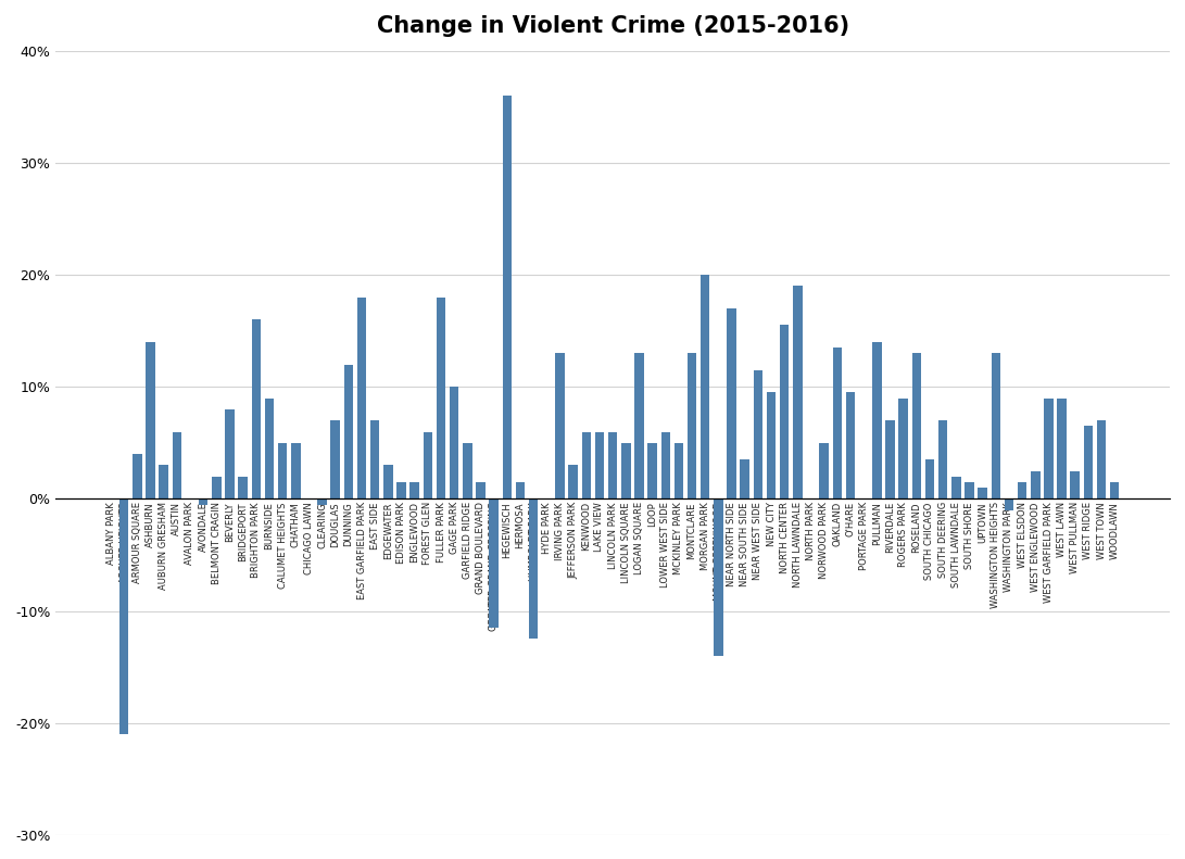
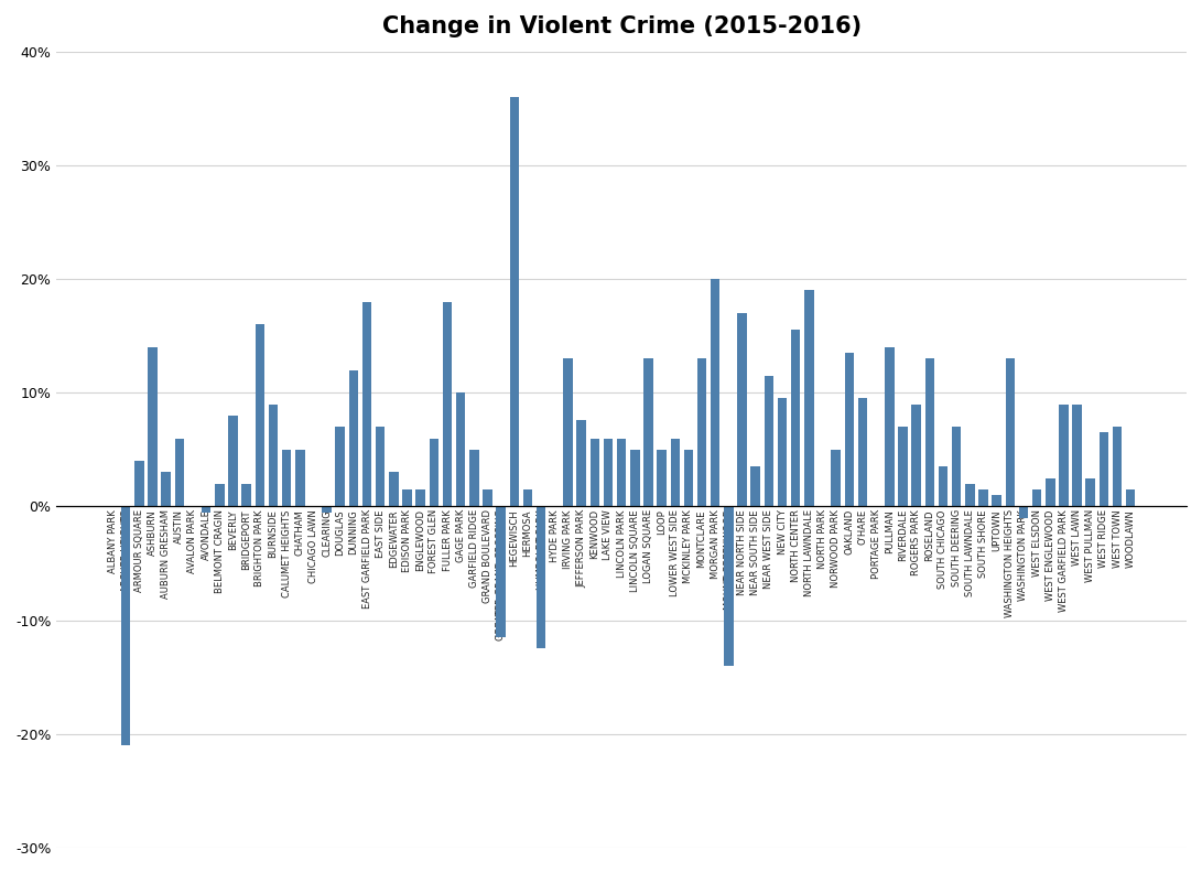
JEFFERSON PARK: 3.0% -> 7.6%
